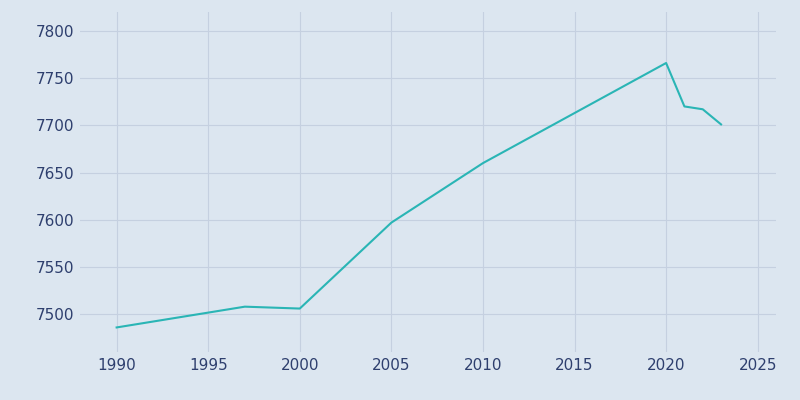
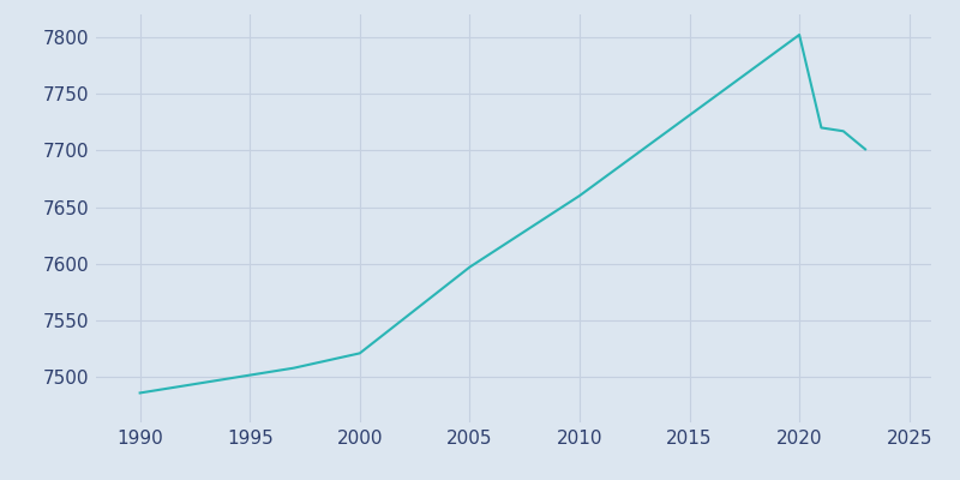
2000: 7506 -> 7521
2020: 7766 -> 7802
